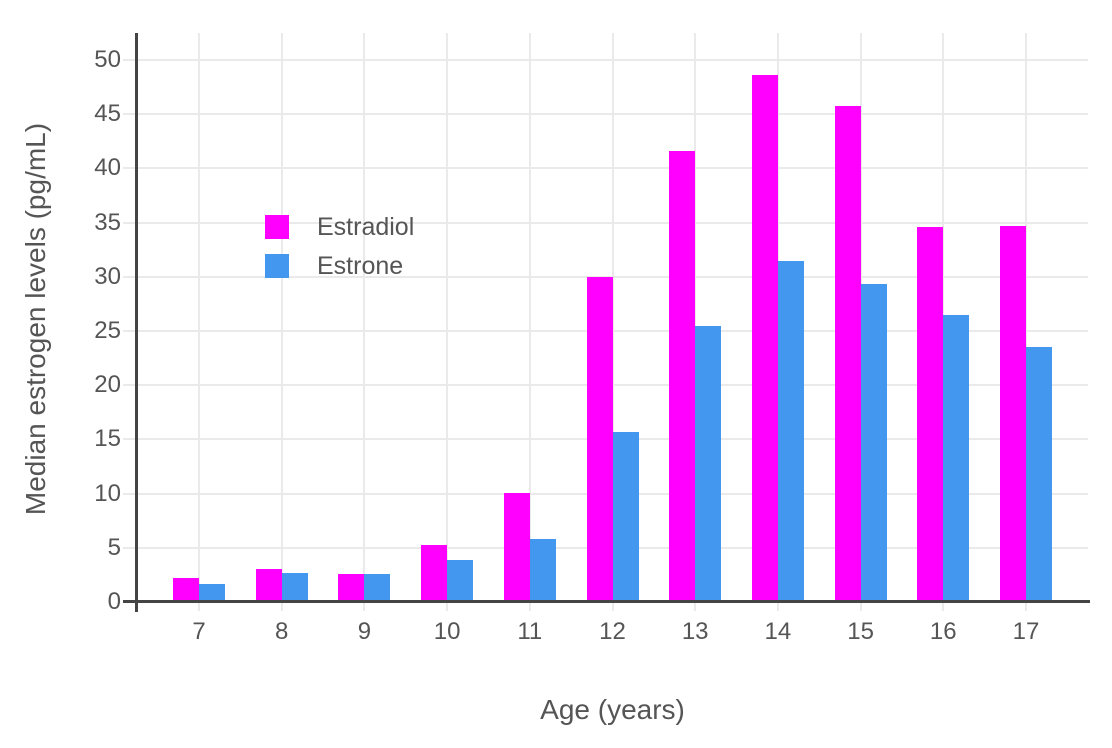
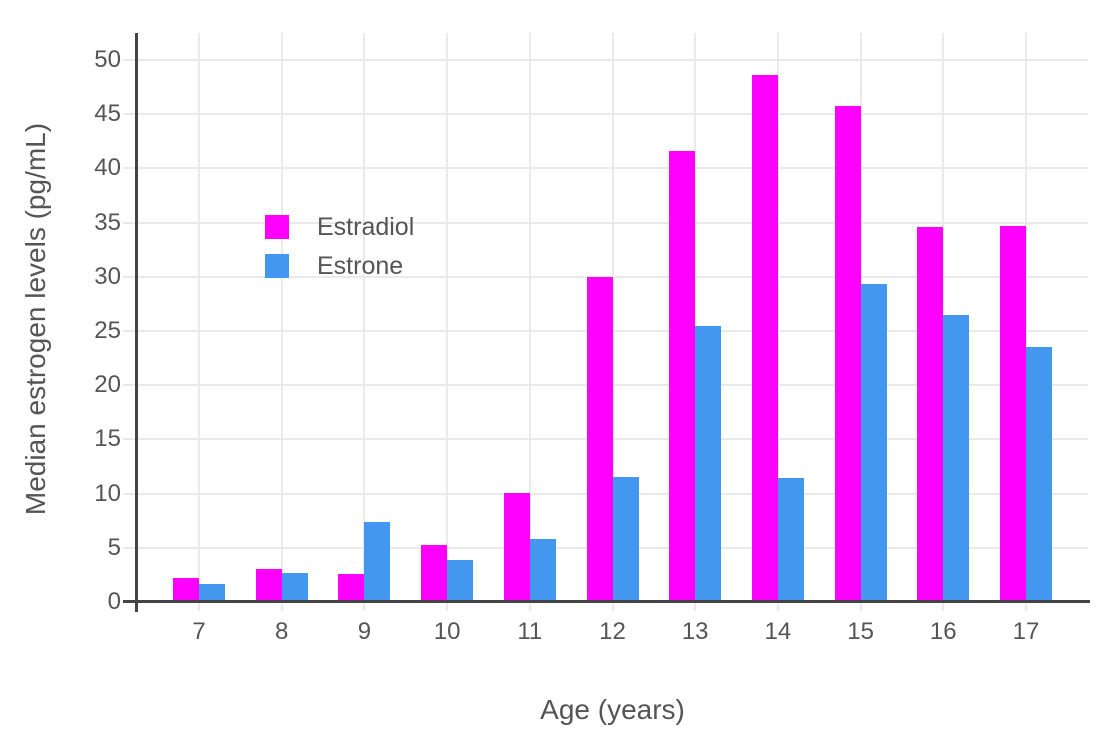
Estrone/9: 2.6 -> 7.4
Estrone/12: 15.7 -> 11.5
Estrone/14: 31.5 -> 11.4
